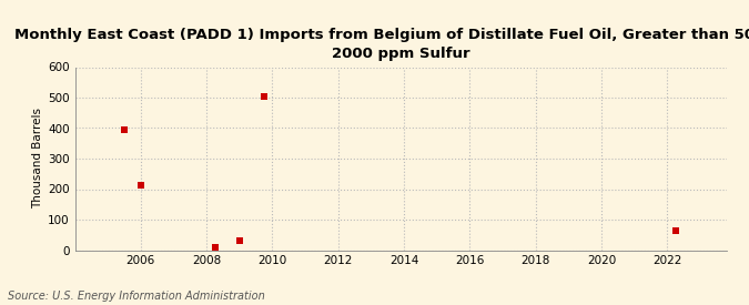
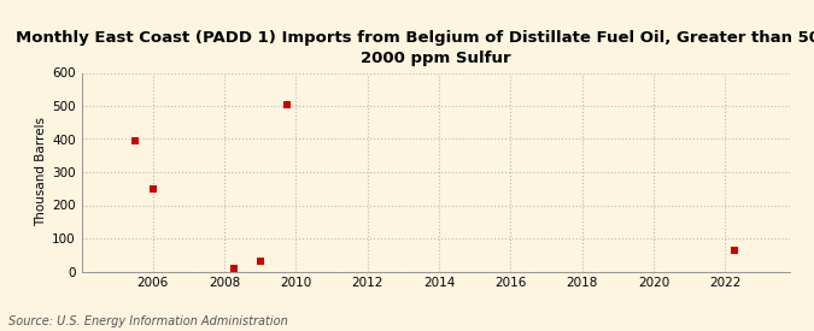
2006: 211 -> 250
